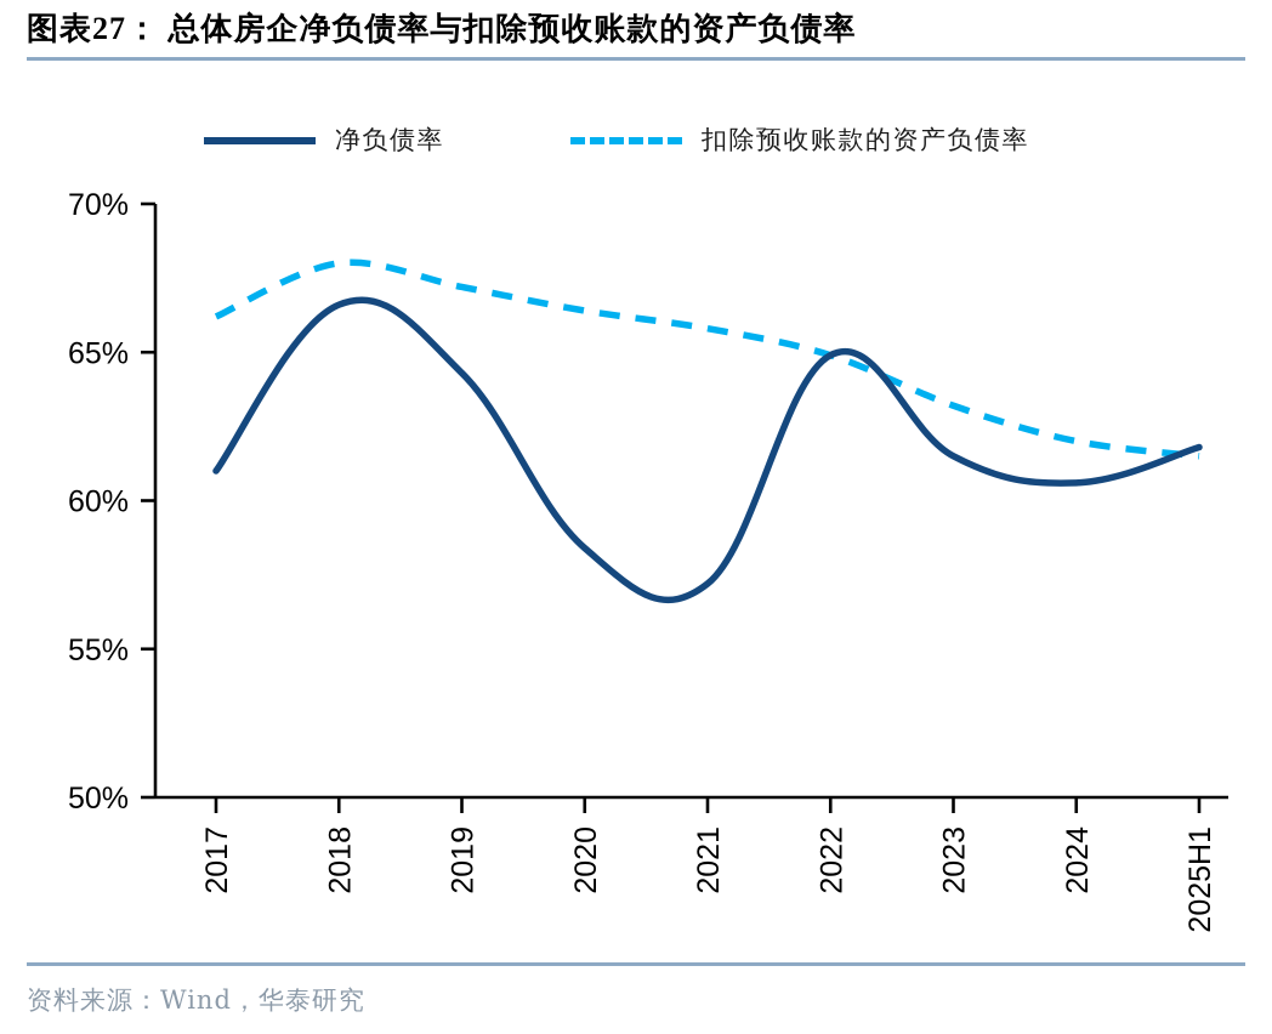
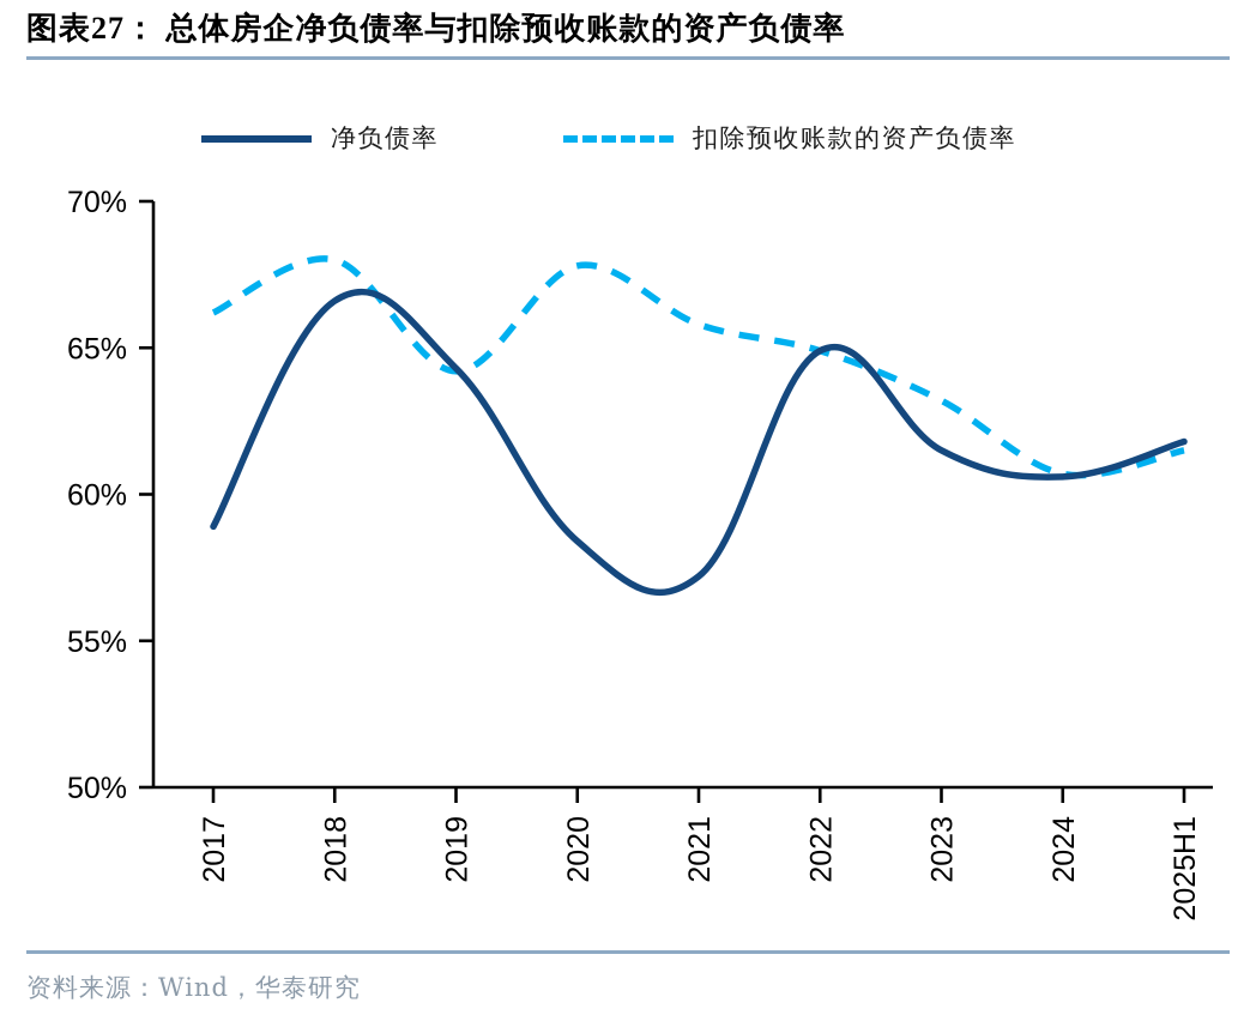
净负债率/2017: 61.0% -> 58.9%
扣除预收账款的资产负债率/2019: 67.2% -> 64.2%
扣除预收账款的资产负债率/2020: 66.4% -> 67.8%
扣除预收账款的资产负债率/2024: 62.0% -> 60.7%
